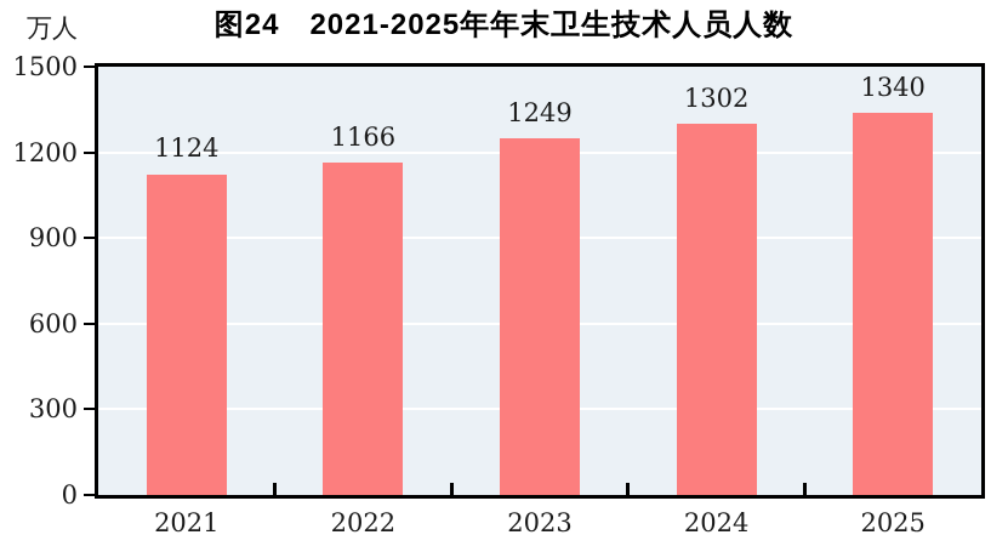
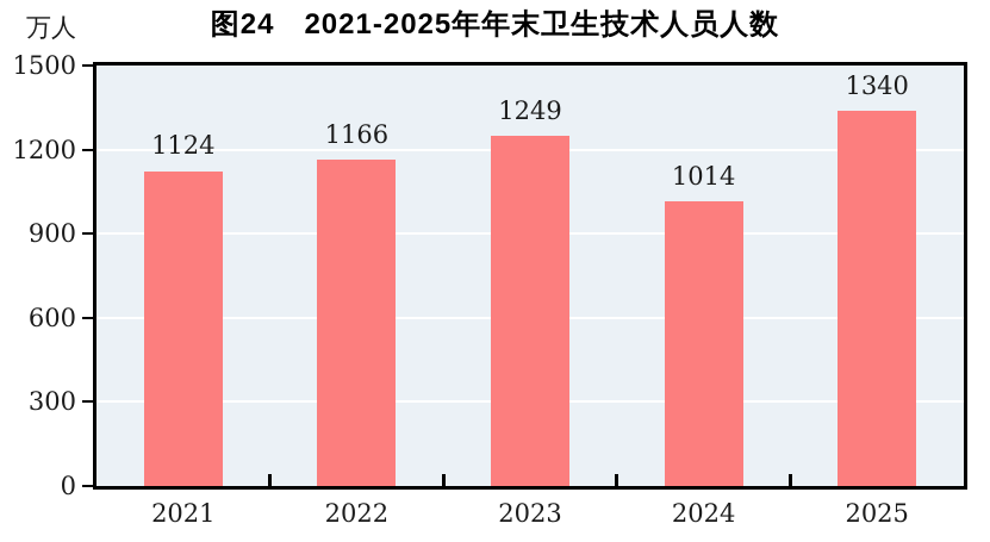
2024: 1302 -> 1014
